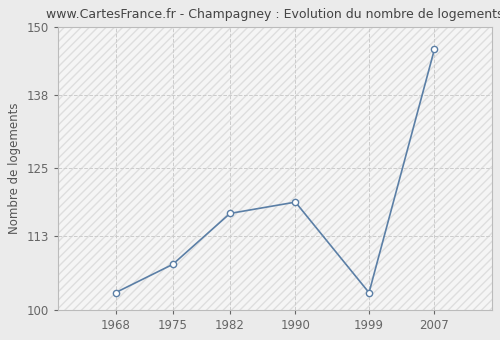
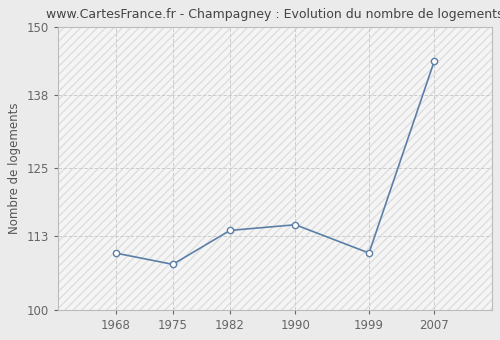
1968: 103 -> 110
1982: 117 -> 114
1990: 119 -> 115
1999: 103 -> 110
2007: 146 -> 144
